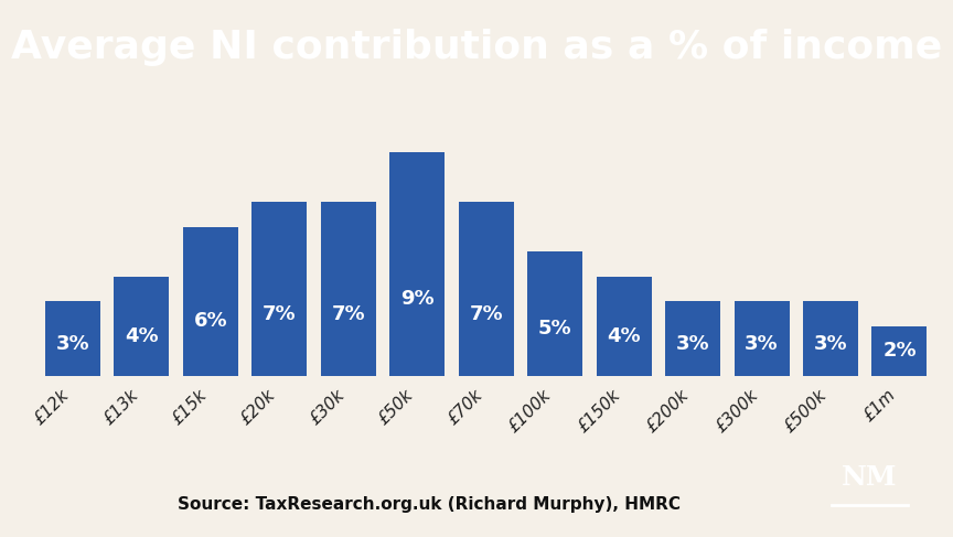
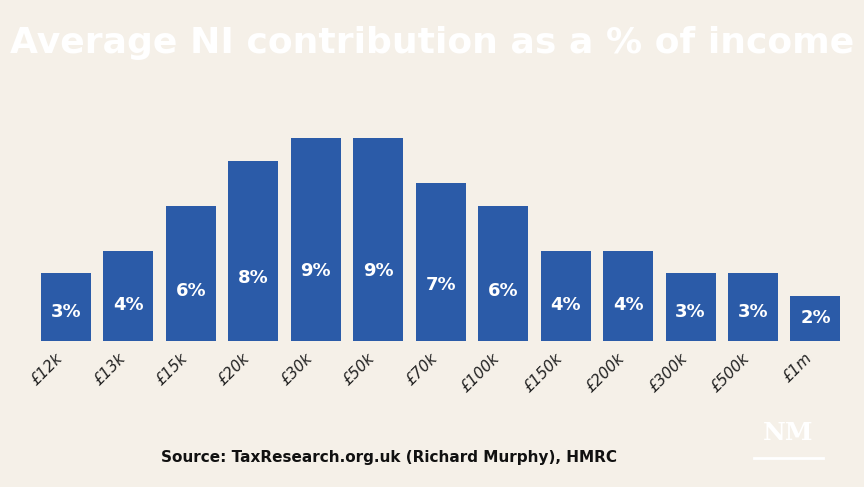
£20k: 7% -> 8%
£30k: 7% -> 9%
£100k: 5% -> 6%
£200k: 3% -> 4%
